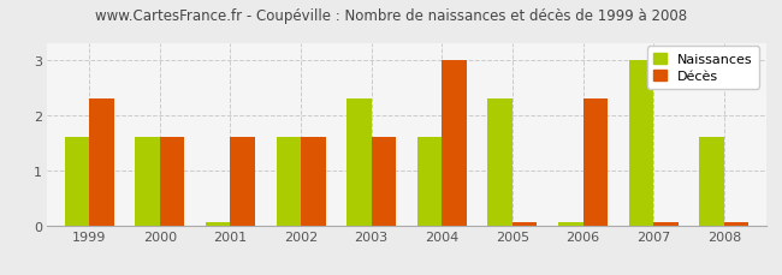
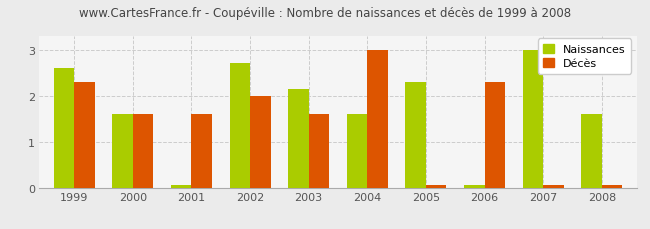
Naissances/1999: 1.60 -> 2.60
Naissances/2002: 1.60 -> 2.70
Décès/2002: 1.60 -> 2.00
Naissances/2003: 2.30 -> 2.15
